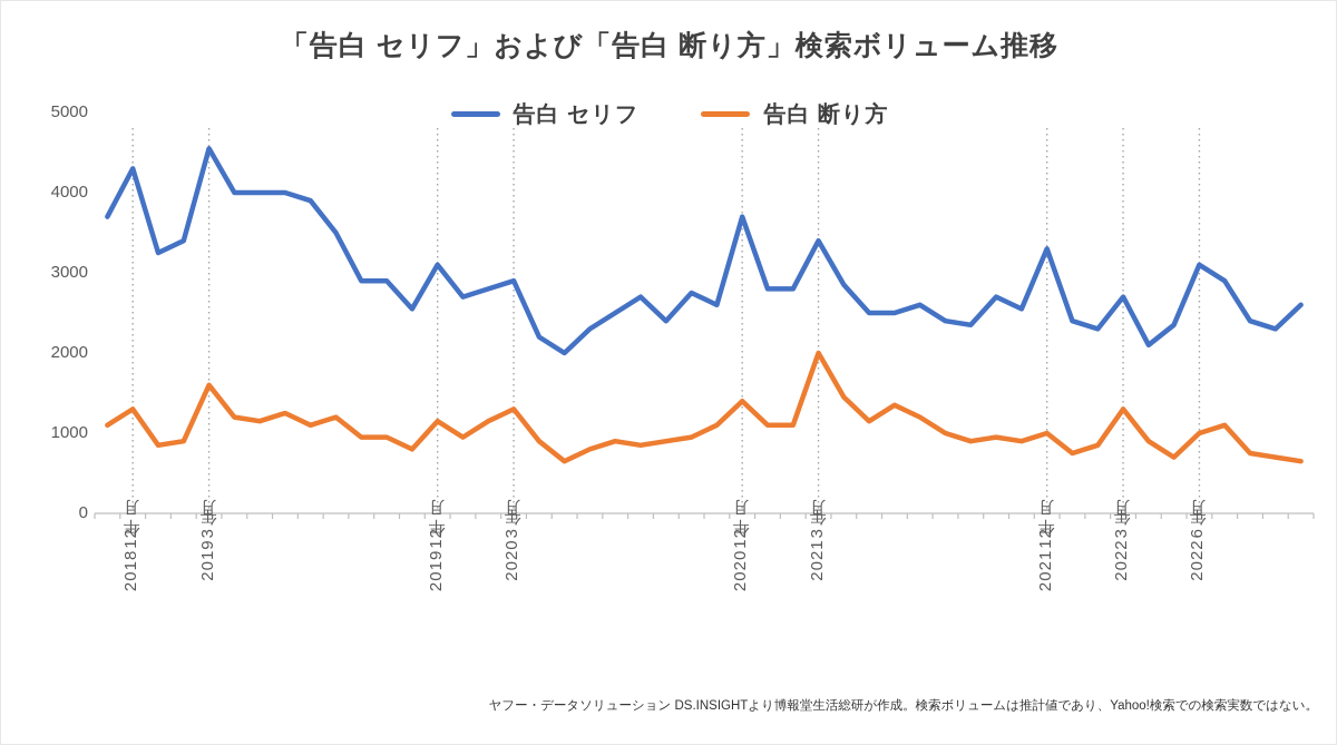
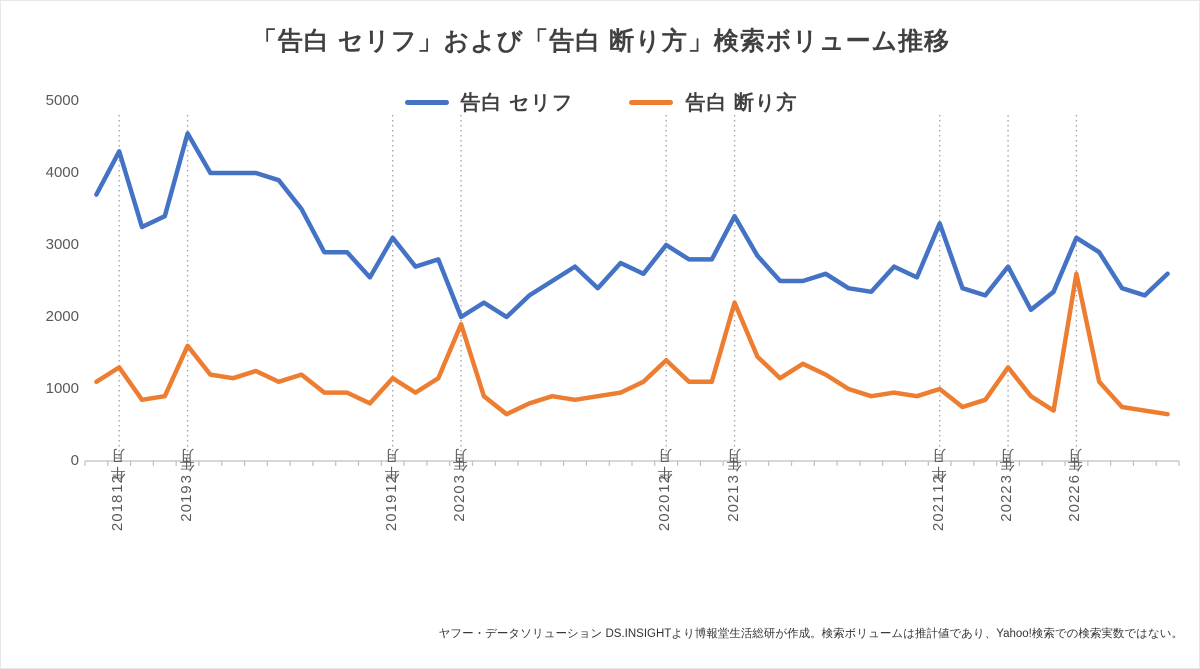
告白 セリフ/2020年3月: 2900 -> 2000
告白 断り方/2020年3月: 1300 -> 1900
告白 セリフ/2020年12月: 3700 -> 3000
告白 断り方/2021年3月: 2000 -> 2200
告白 断り方/2022年6月: 1000 -> 2600
